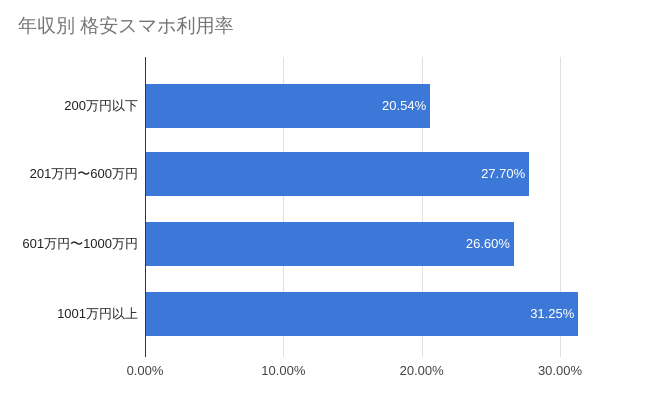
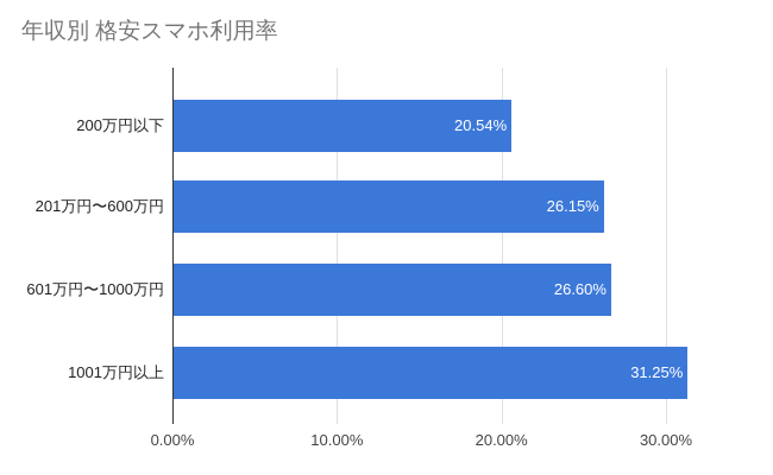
201万円〜600万円: 27.70% -> 26.15%
